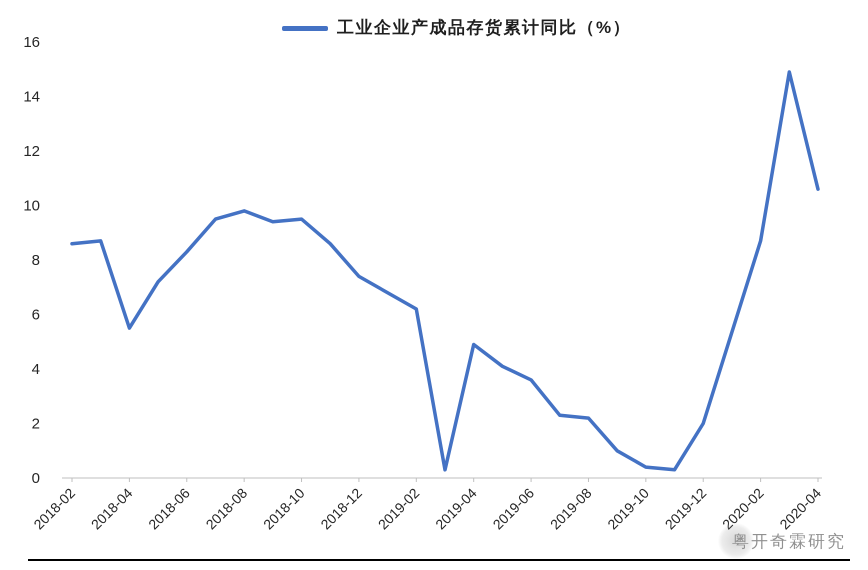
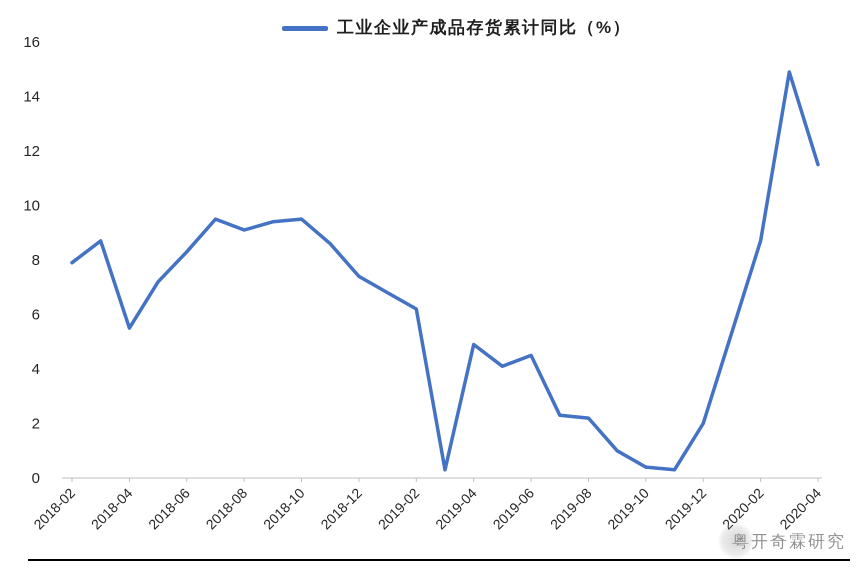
2018-02: 8.6 -> 7.9
2018-08: 9.8 -> 9.1
2019-06: 3.6 -> 4.5
2020-04: 10.6 -> 11.5
